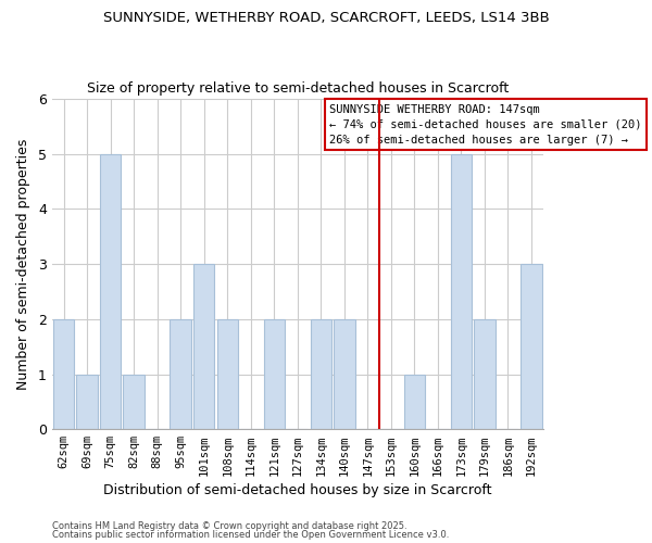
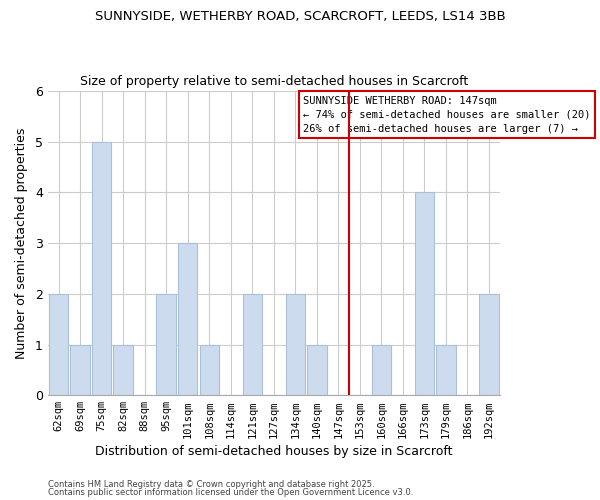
108sqm: 2 -> 1
140sqm: 2 -> 1
173sqm: 5 -> 4
179sqm: 2 -> 1
192sqm: 3 -> 2
